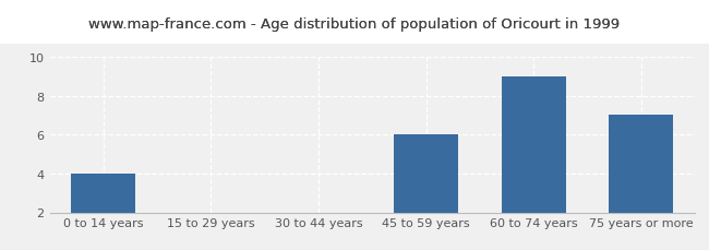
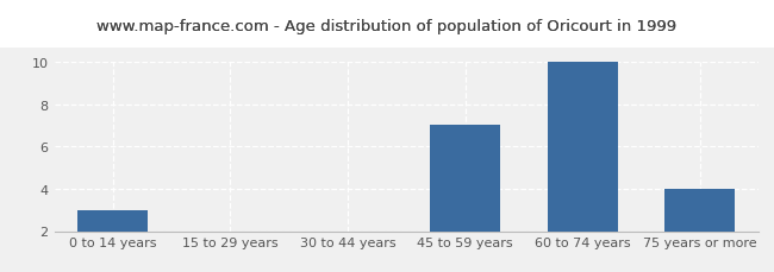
0 to 14 years: 4 -> 3
45 to 59 years: 6 -> 7
60 to 74 years: 9 -> 10
75 years or more: 7 -> 4
